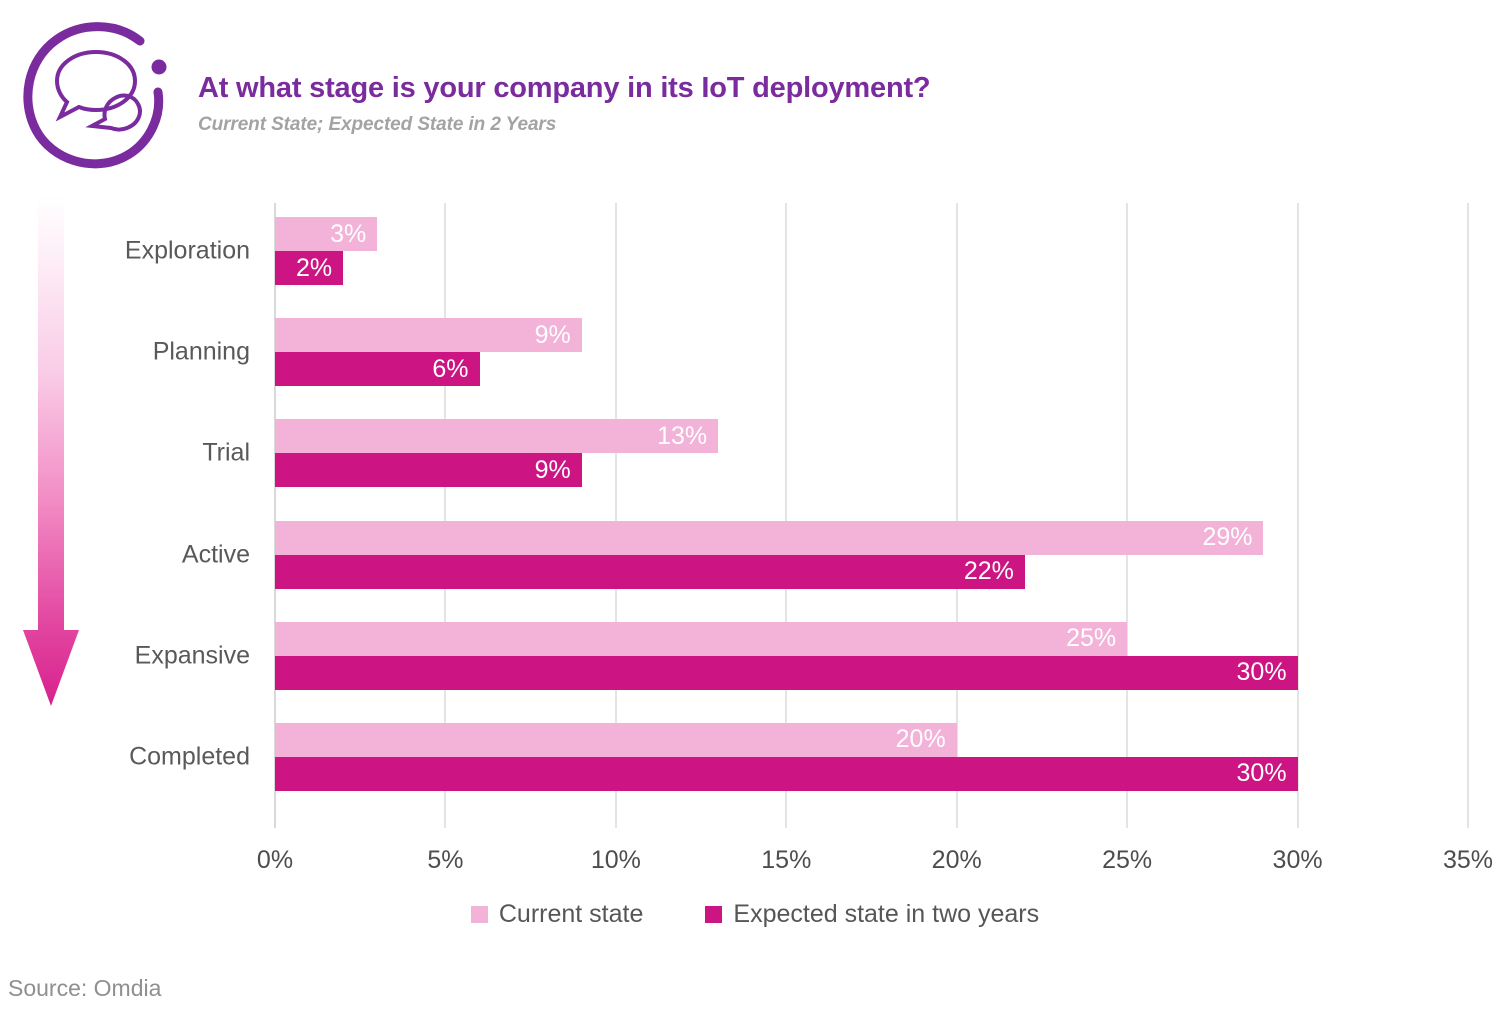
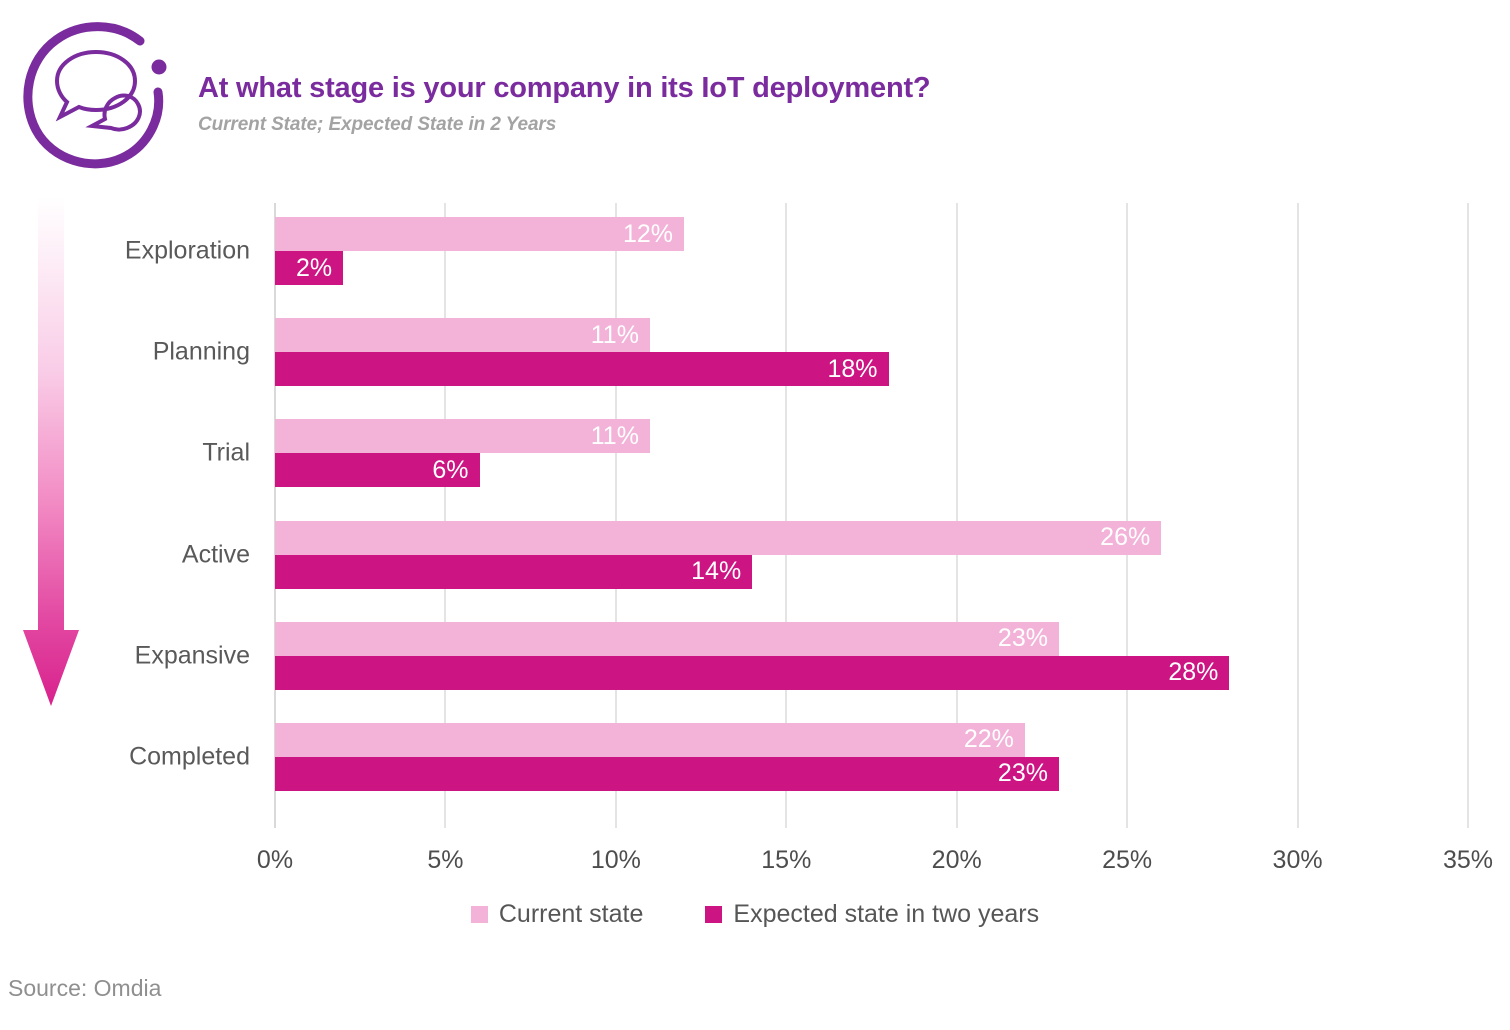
Current state/Exploration: 3% -> 12%
Current state/Planning: 9% -> 11%
Expected state in two years/Planning: 6% -> 18%
Current state/Trial: 13% -> 11%
Expected state in two years/Trial: 9% -> 6%
Current state/Active: 29% -> 26%
Expected state in two years/Active: 22% -> 14%
Current state/Expansive: 25% -> 23%
Expected state in two years/Expansive: 30% -> 28%
Current state/Completed: 20% -> 22%
Expected state in two years/Completed: 30% -> 23%
